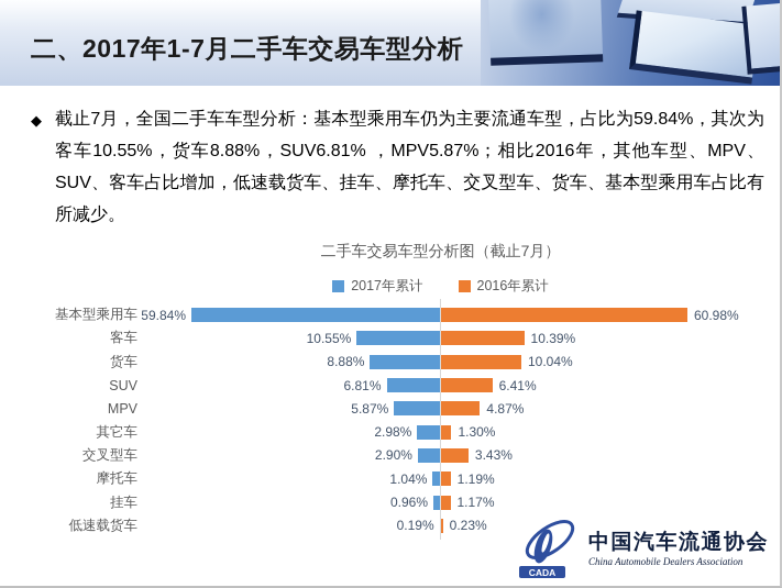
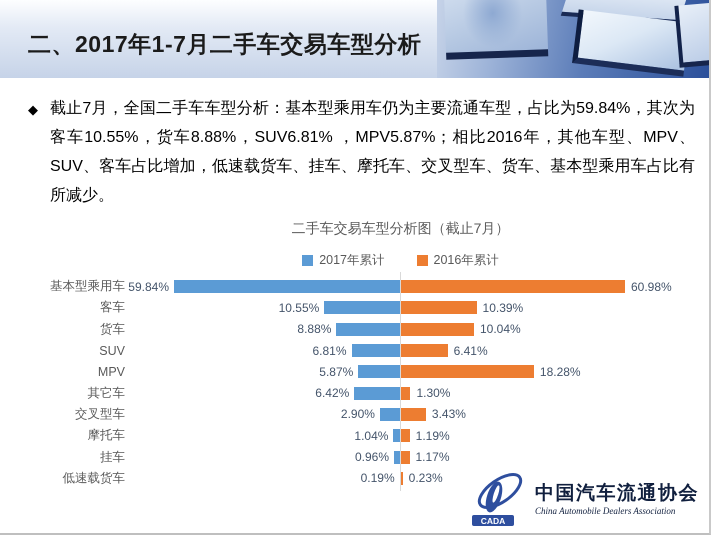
2016年累计/MPV: 4.87% -> 18.28%
2017年累计/其它车: 2.98% -> 6.42%
